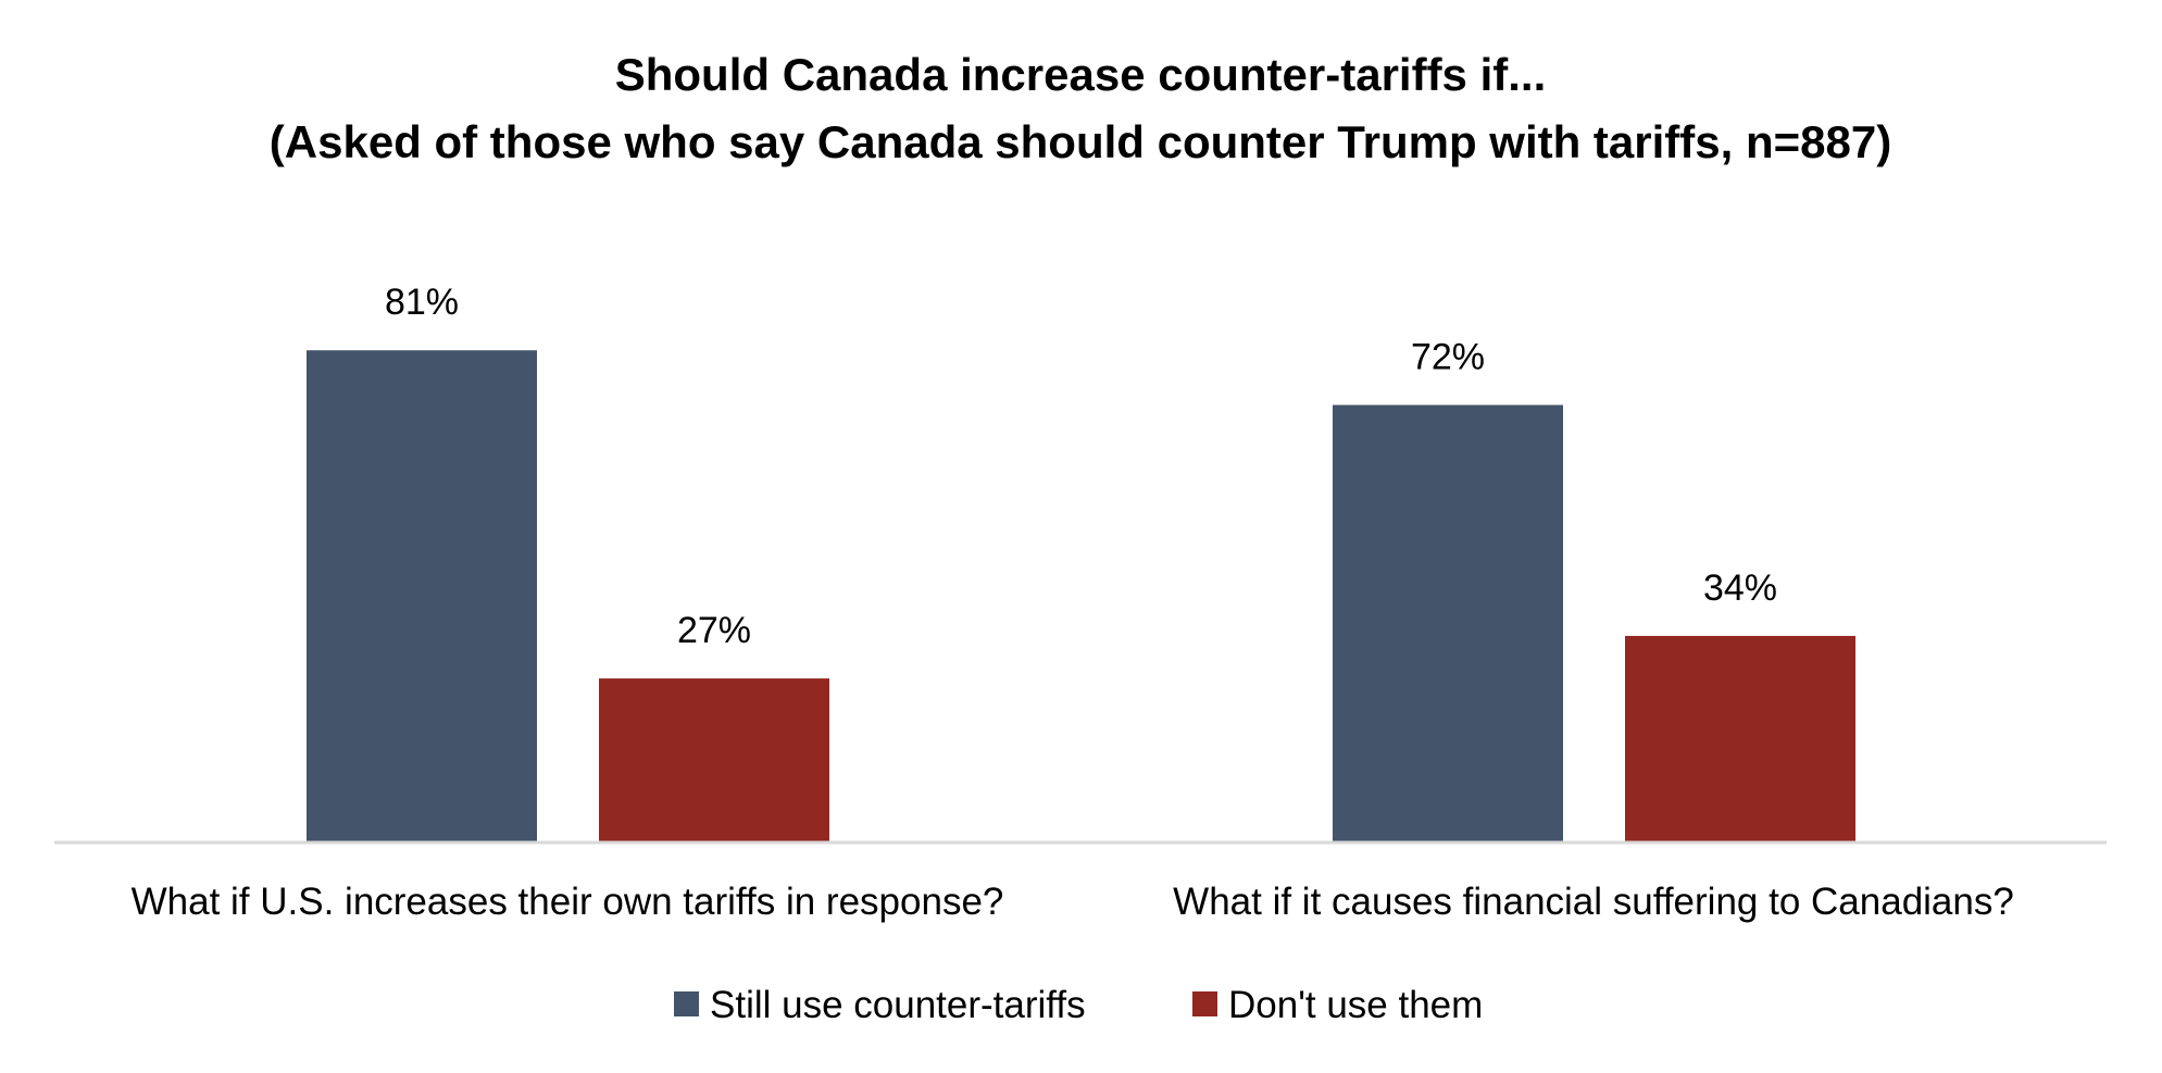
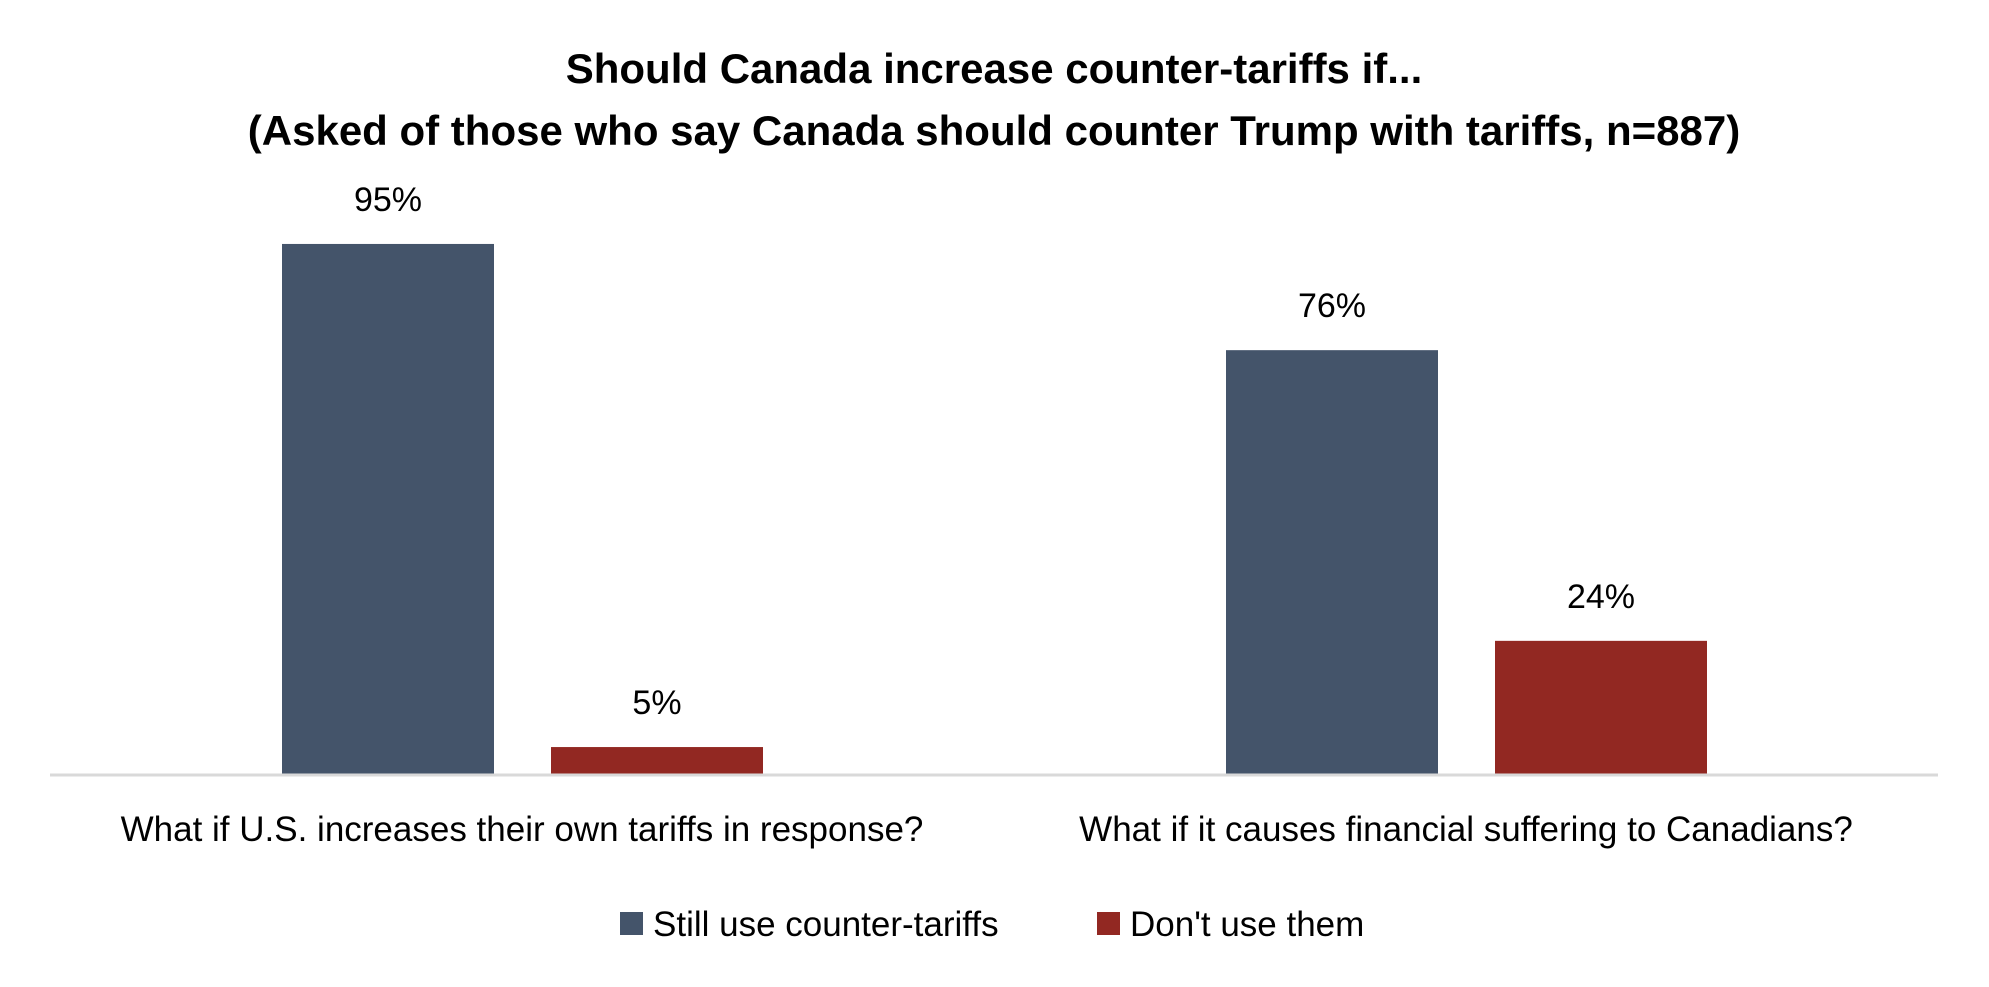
Still use counter-tariffs/What if U.S. increases their own tariffs in response?: 81% -> 95%
Don't use them/What if U.S. increases their own tariffs in response?: 27% -> 5%
Still use counter-tariffs/What if it causes financial suffering to Canadians?: 72% -> 76%
Don't use them/What if it causes financial suffering to Canadians?: 34% -> 24%
